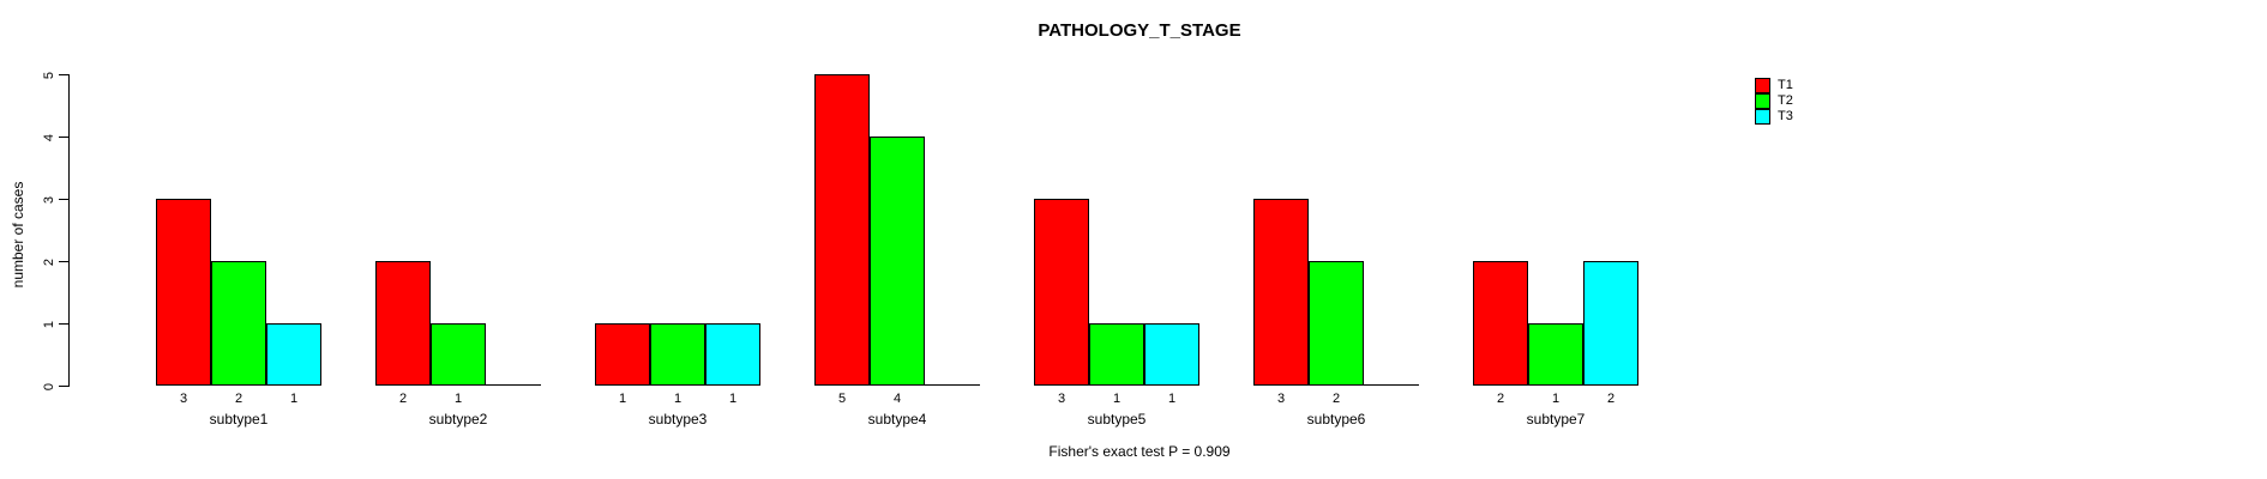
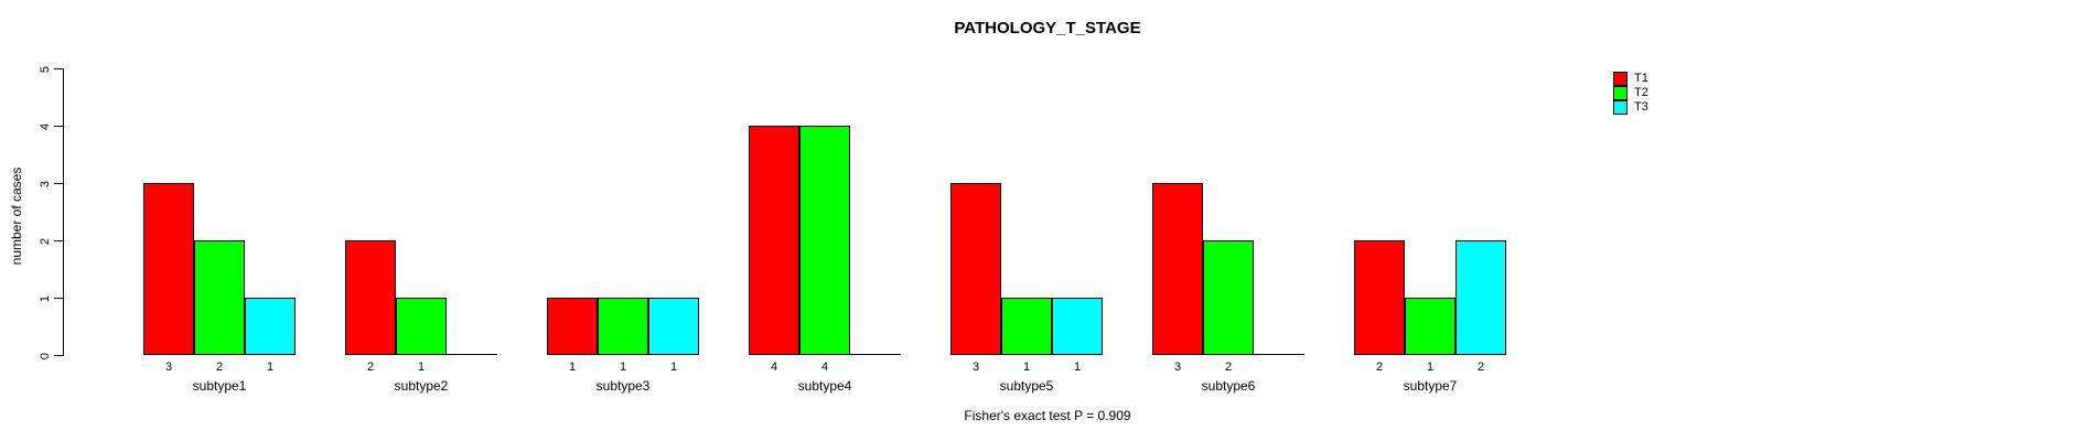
T1/subtype4: 5 -> 4
